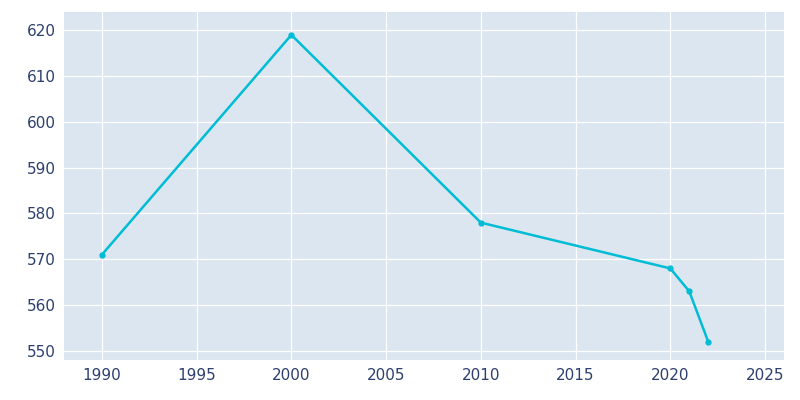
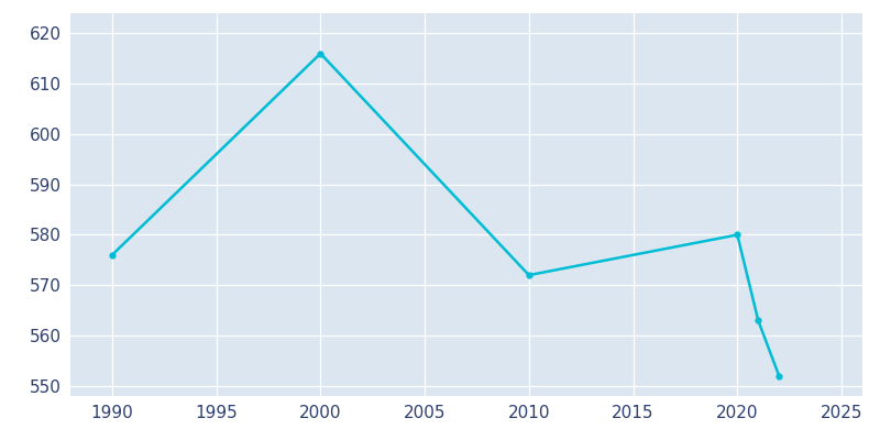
1990: 571 -> 576
2000: 619 -> 616
2010: 578 -> 572
2020: 568 -> 580
